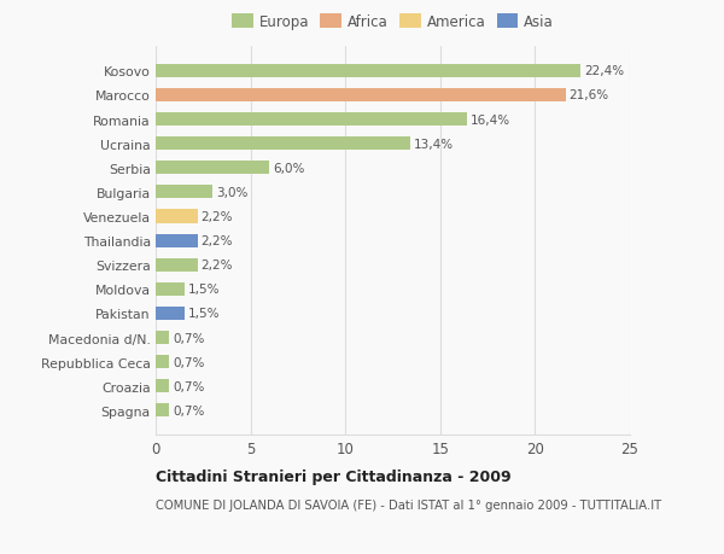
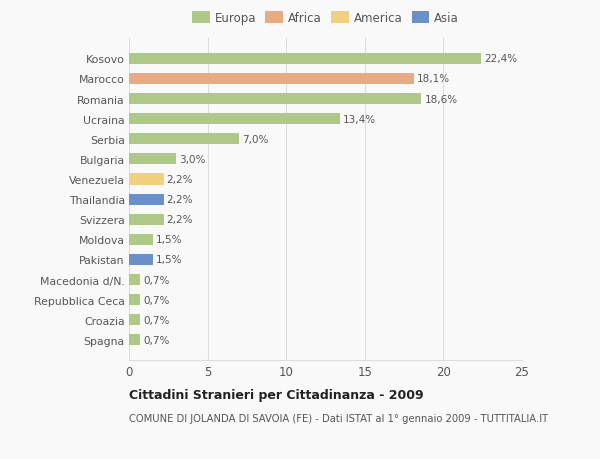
Marocco: 21,6% -> 18,1%
Romania: 16,4% -> 18,6%
Serbia: 6,0% -> 7,0%
